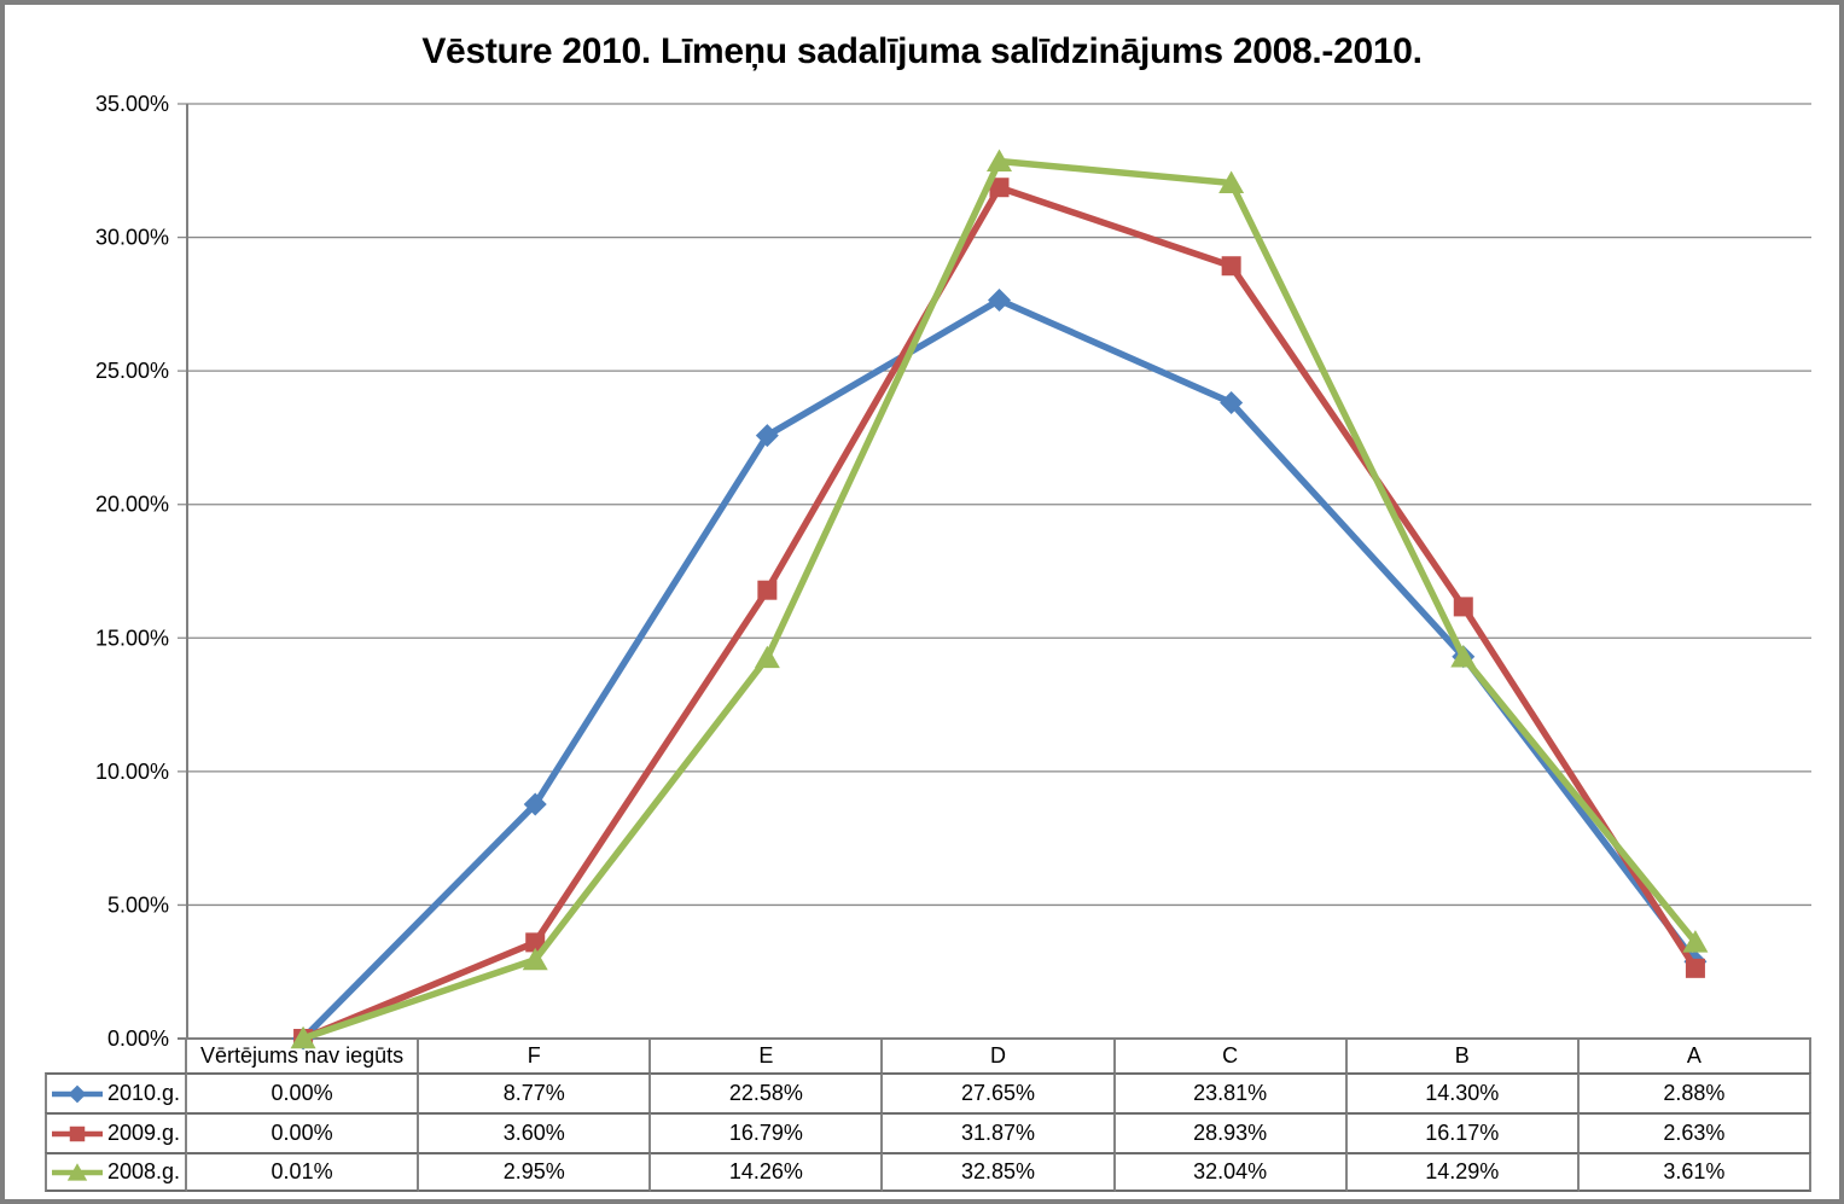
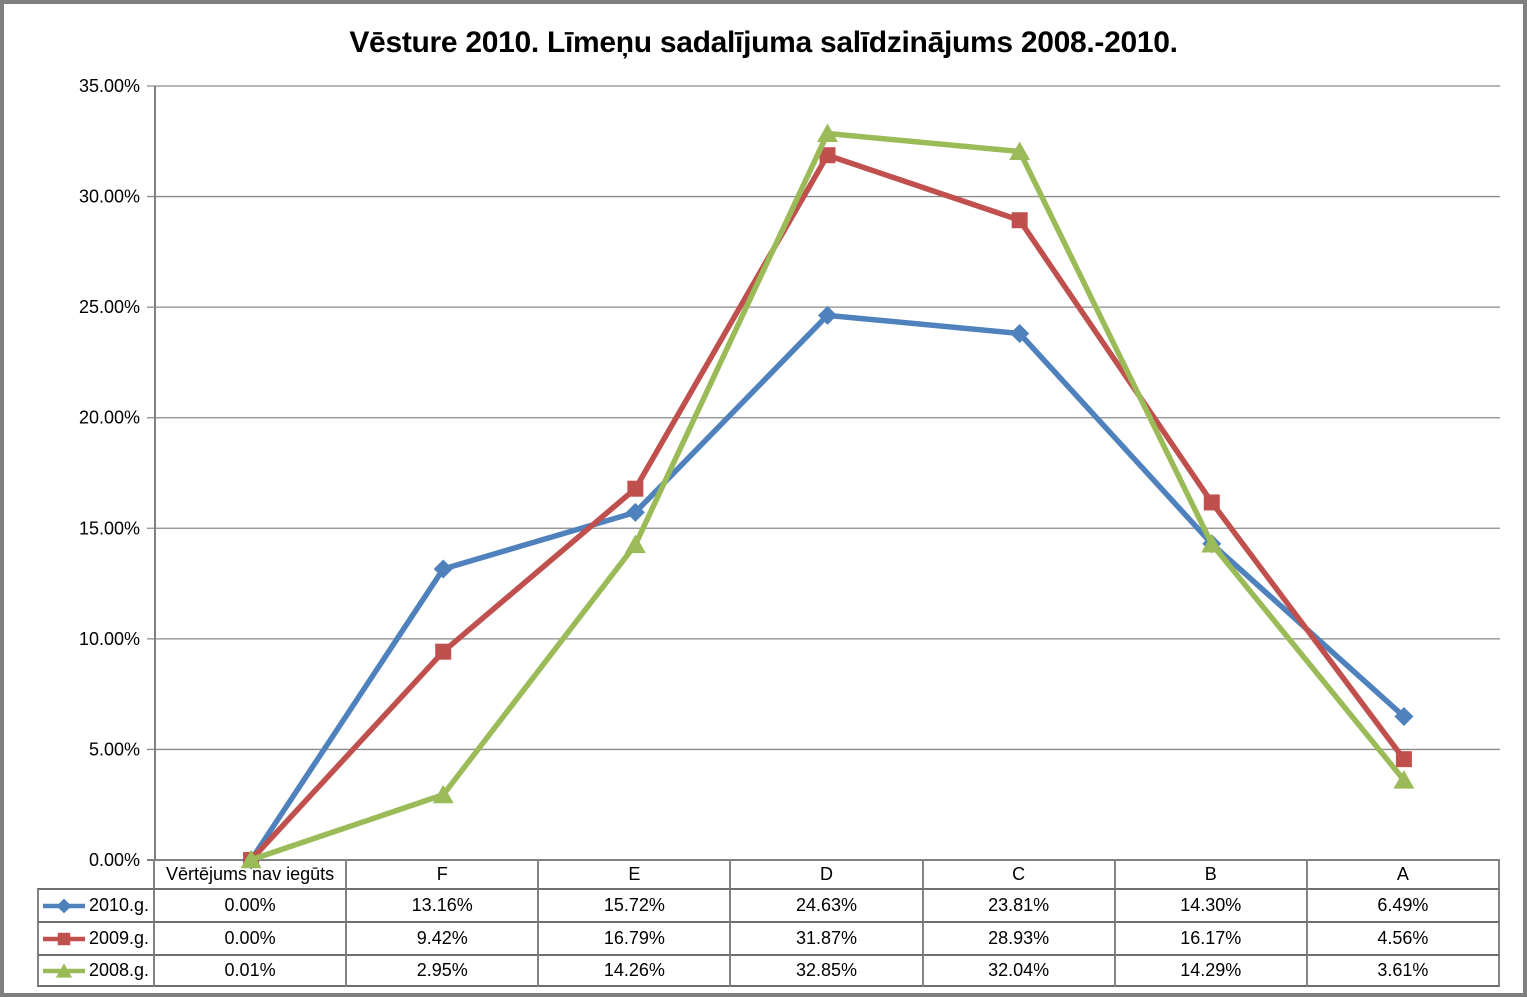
2010.g./F: 8.77% -> 13.16%
2009.g./F: 3.60% -> 9.42%
2010.g./E: 22.58% -> 15.72%
2010.g./D: 27.65% -> 24.63%
2010.g./A: 2.88% -> 6.49%
2009.g./A: 2.63% -> 4.56%
